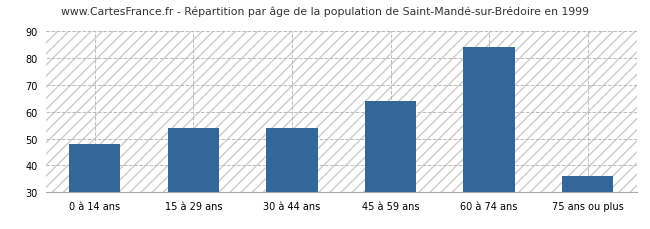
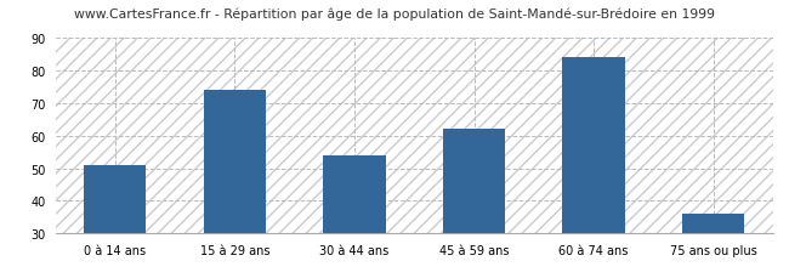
0 à 14 ans: 48 -> 51
15 à 29 ans: 54 -> 74
45 à 59 ans: 64 -> 62
